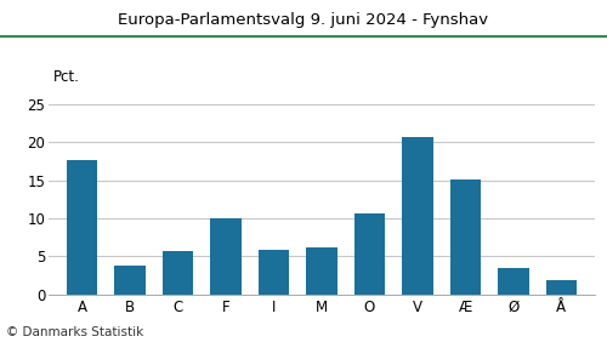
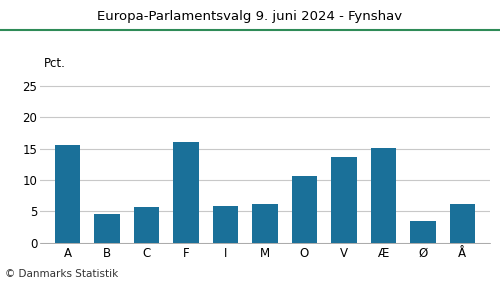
A: 17.6 -> 15.6
B: 3.7 -> 4.6
F: 10.0 -> 16.0
V: 20.7 -> 13.6
Å: 1.9 -> 6.2
